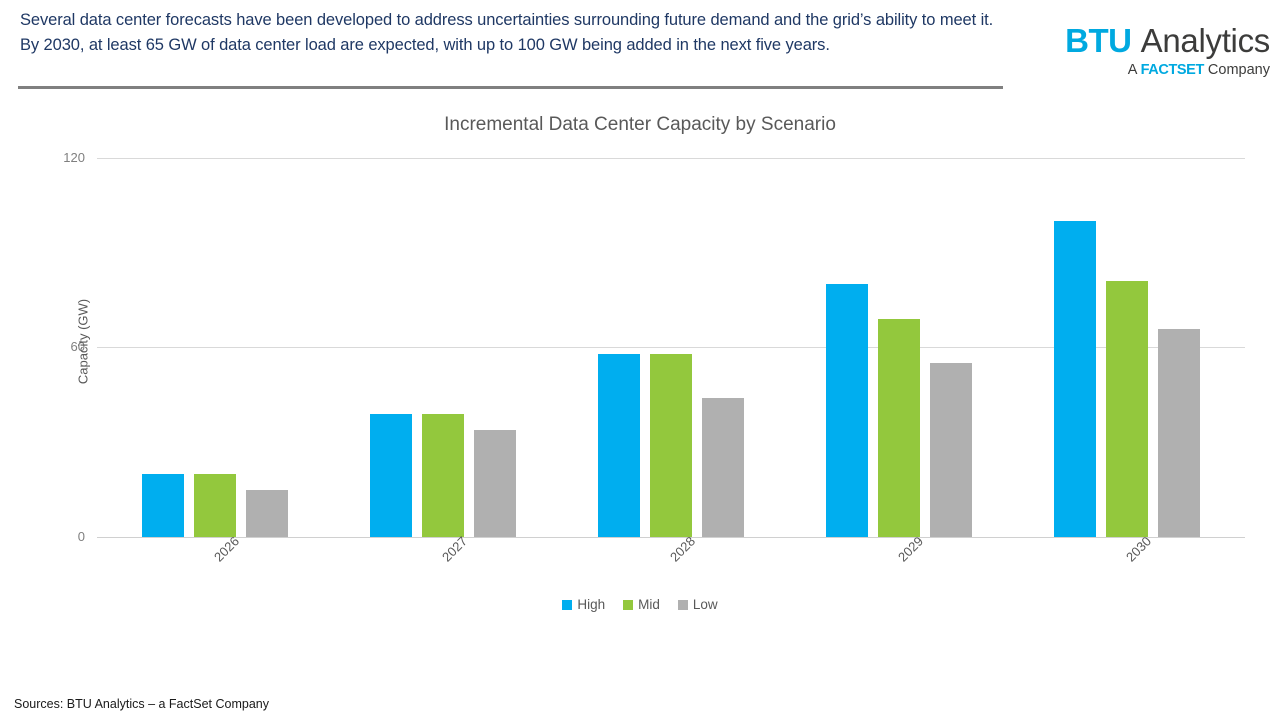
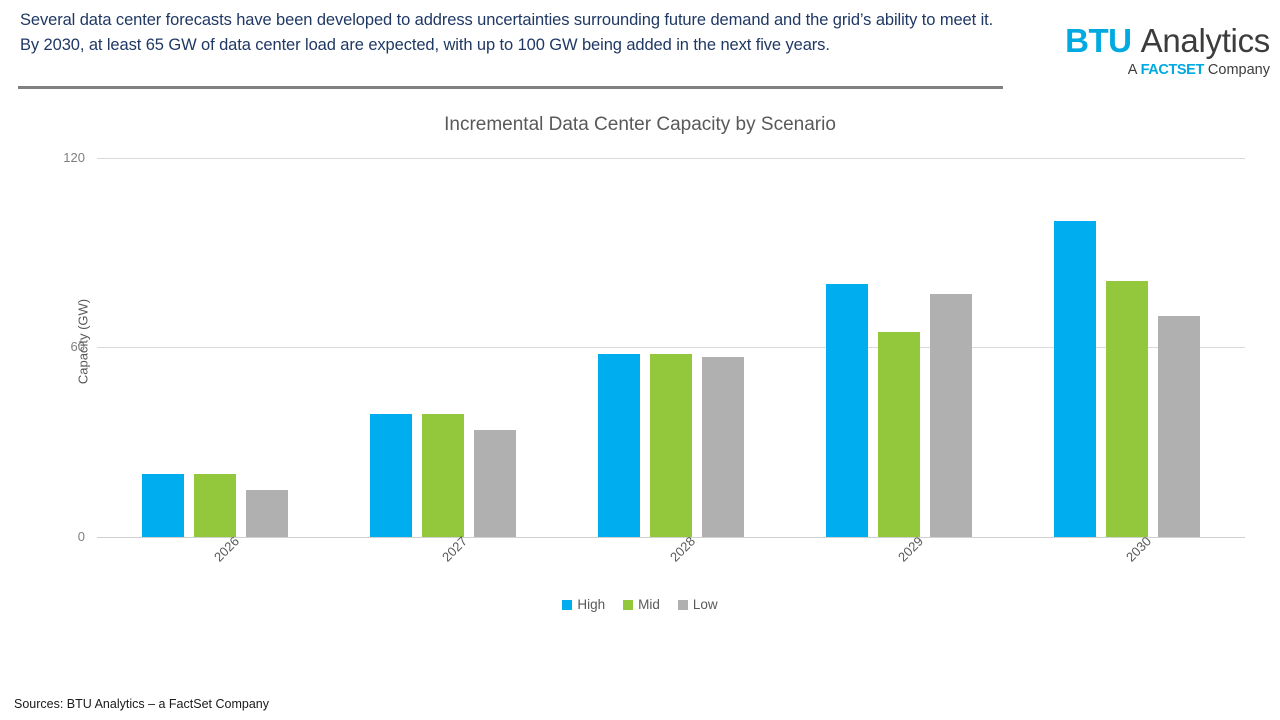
Low/2028: 44 -> 57
Mid/2029: 69 -> 65
Low/2029: 55 -> 77
Low/2030: 66 -> 70
